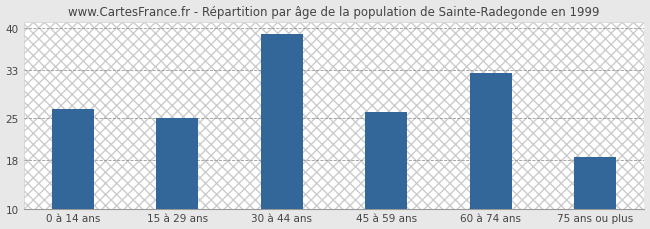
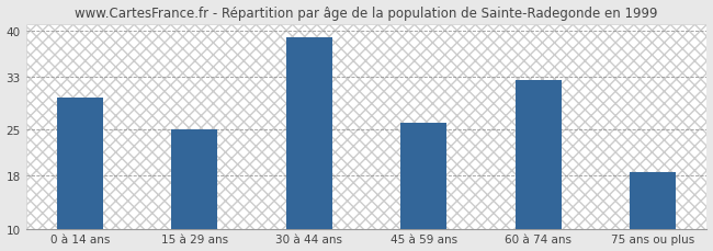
0 à 14 ans: 26.5 -> 29.8
